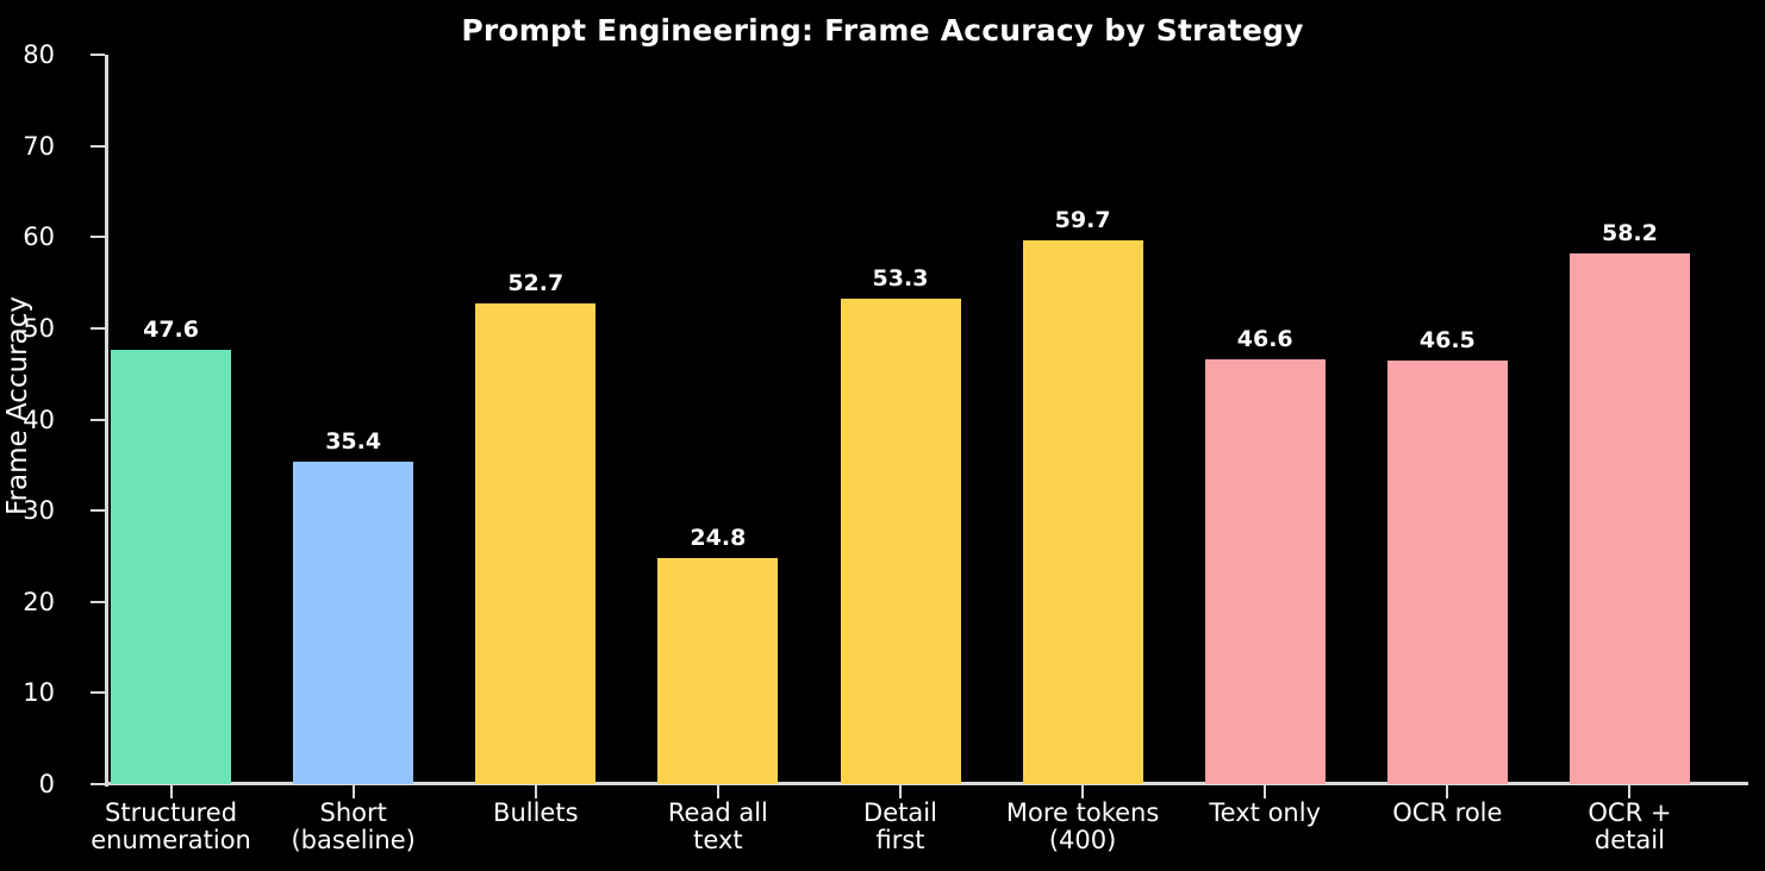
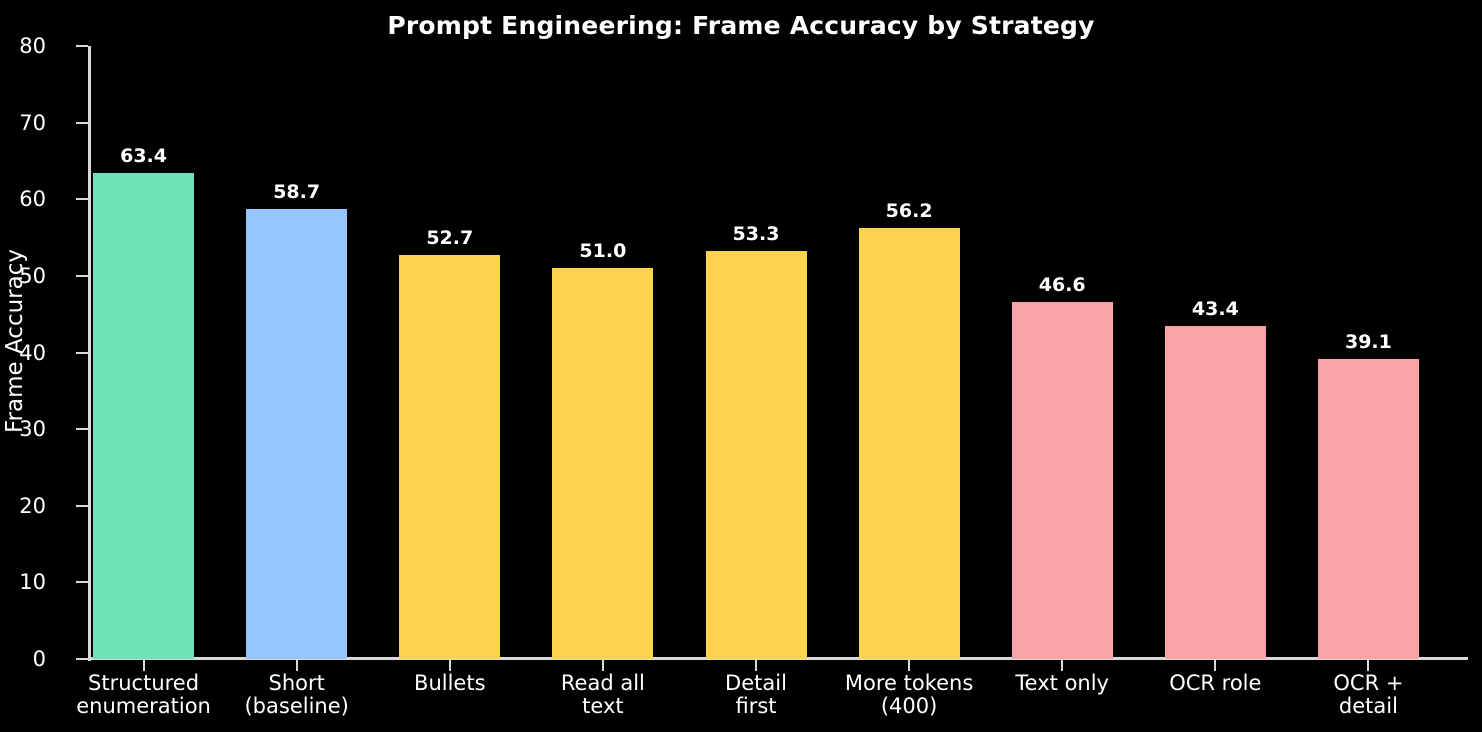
Structured enumeration: 47.6 -> 63.4
Short (baseline): 35.4 -> 58.7
Read all text: 24.8 -> 51.0
More tokens (400): 59.7 -> 56.2
OCR role: 46.5 -> 43.4
OCR + detail: 58.2 -> 39.1
